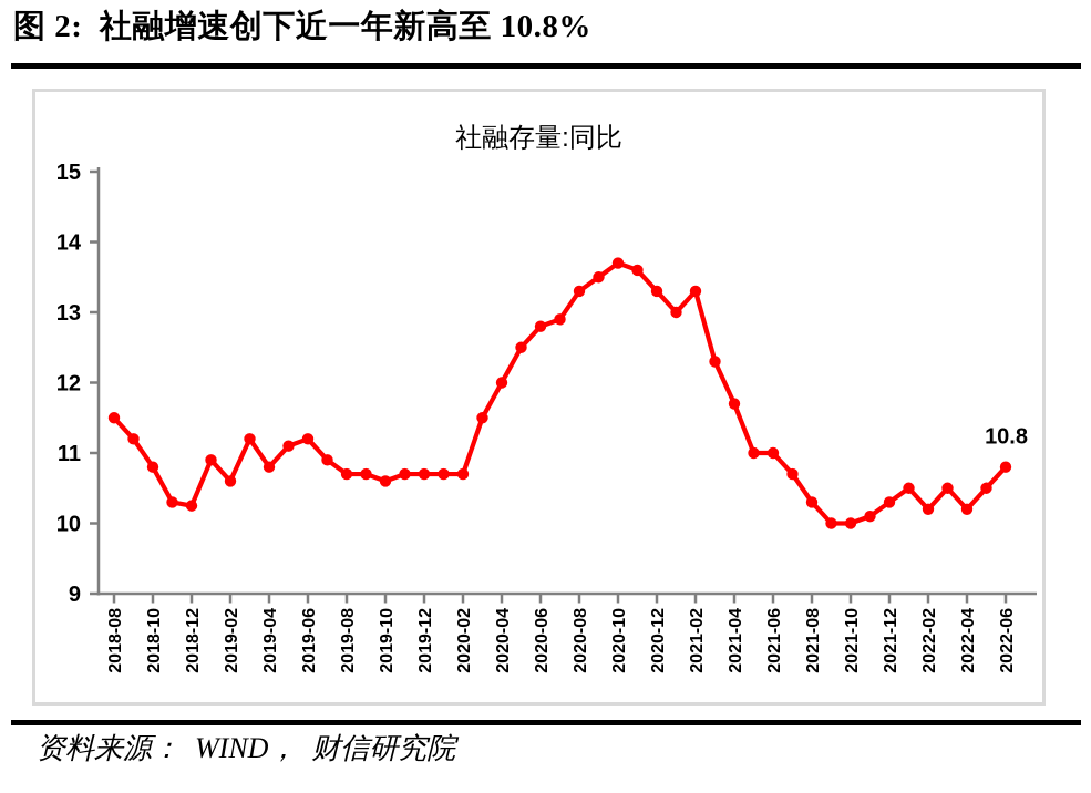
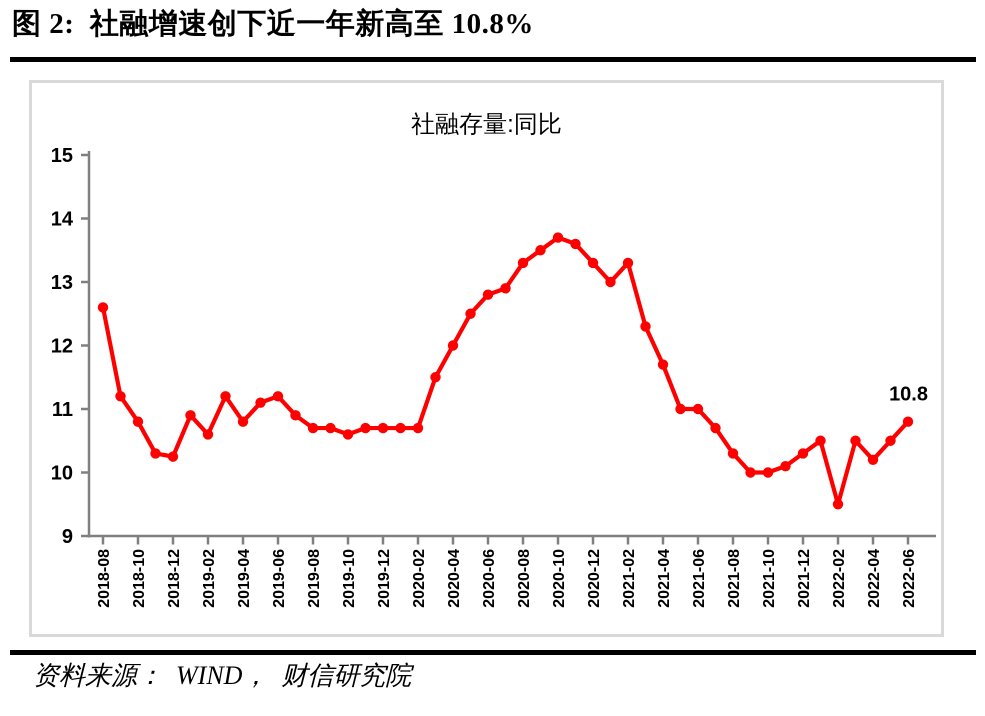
2018-08: 11.5 -> 12.6
2022-02: 10.2 -> 9.5
